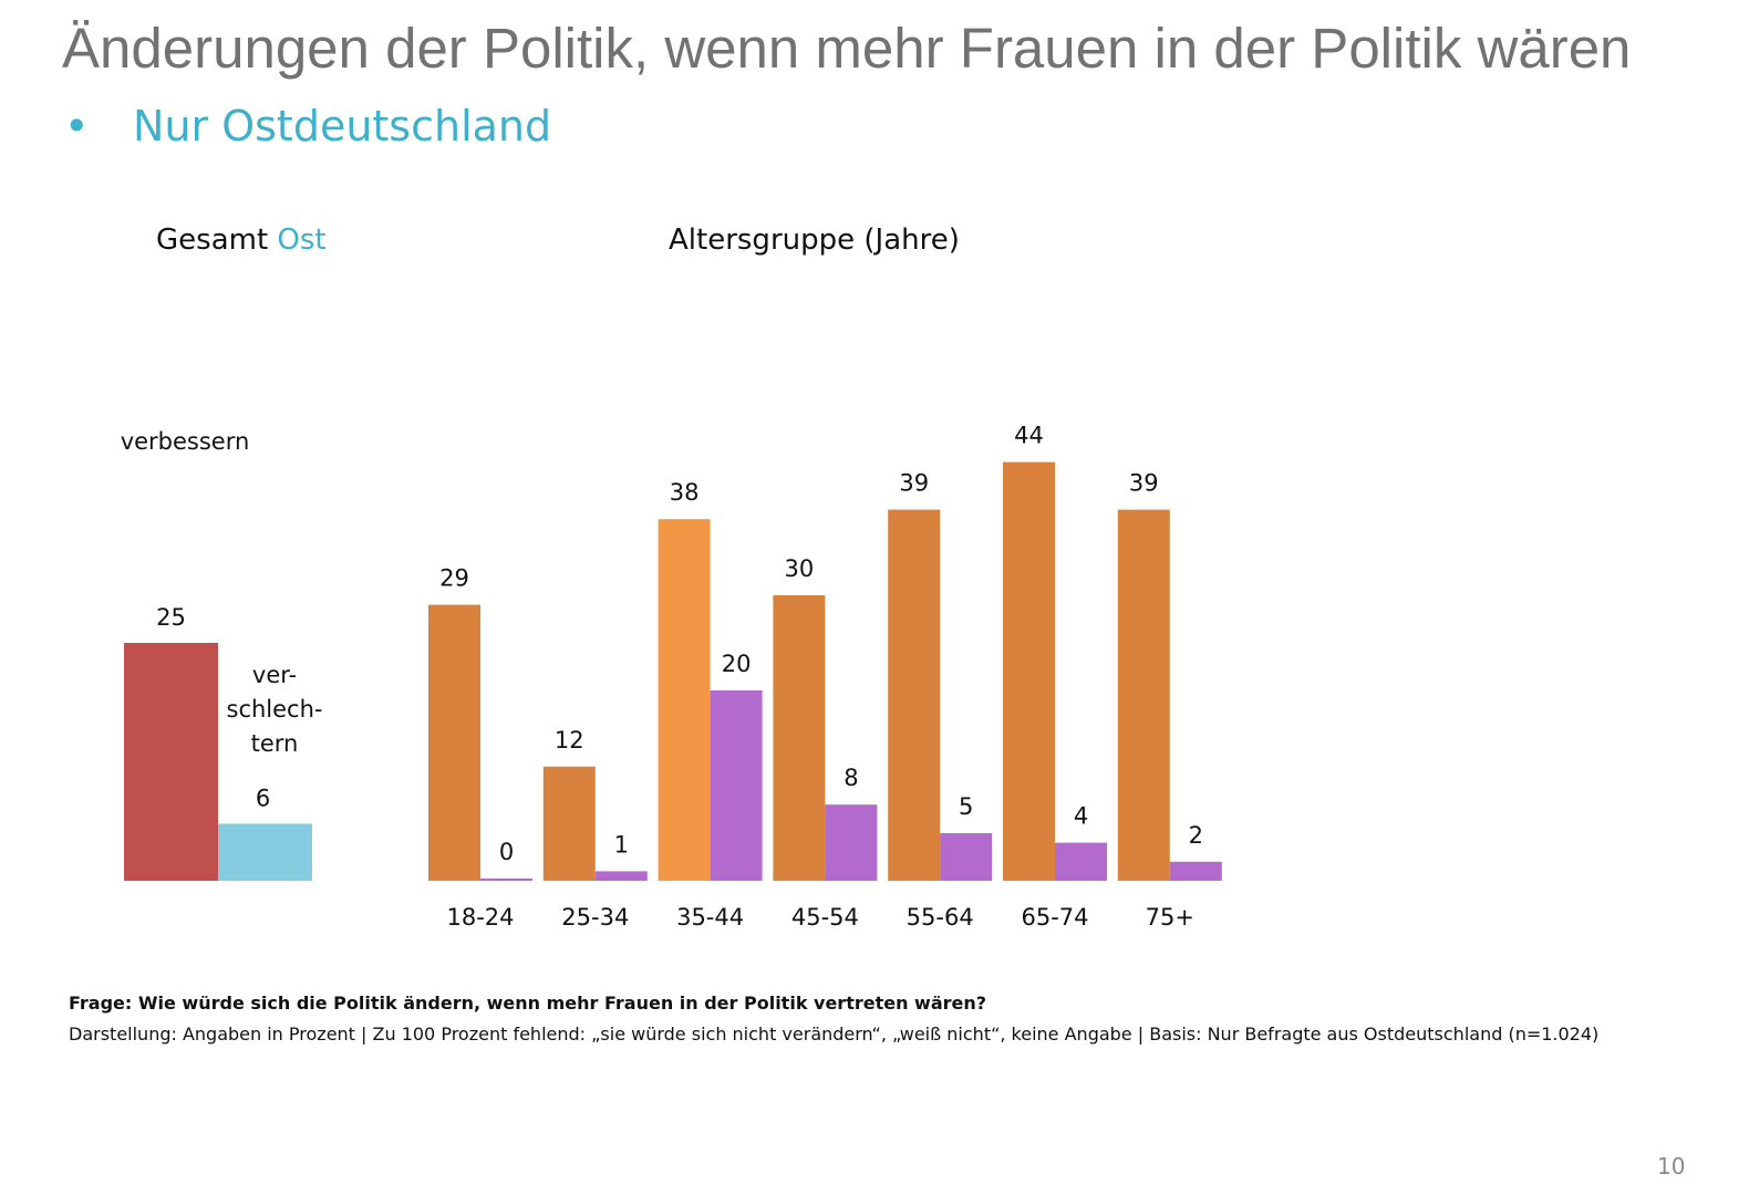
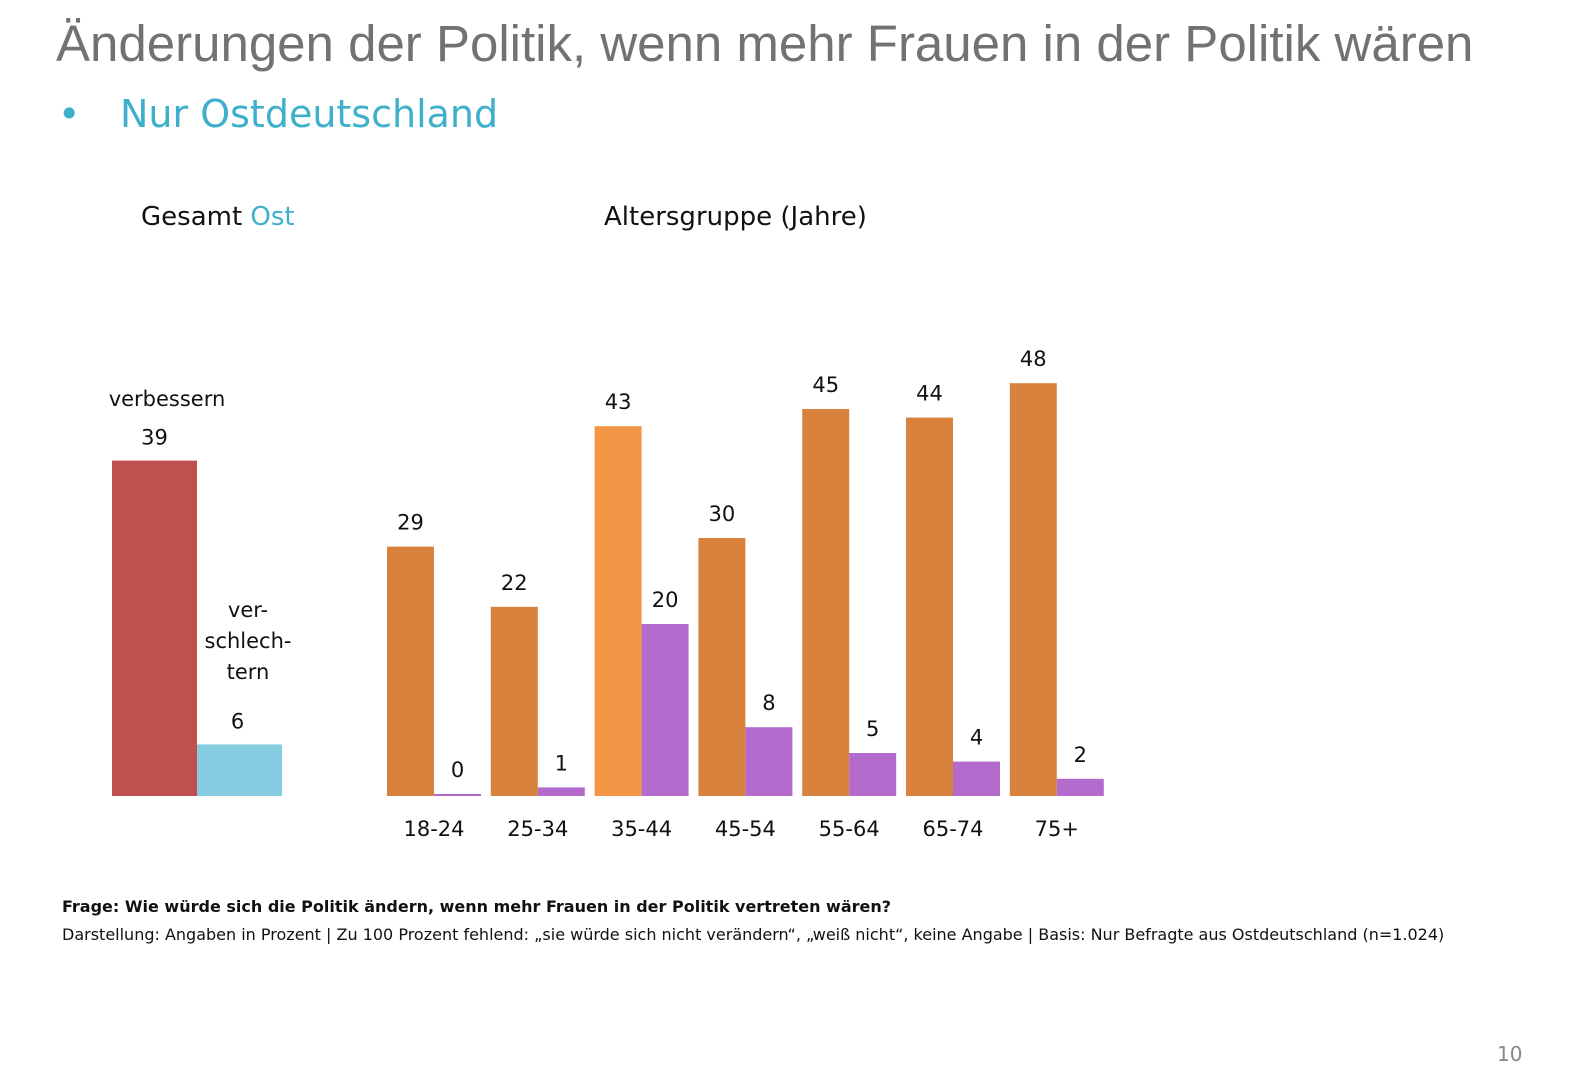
Gesamt Ost/verbessern: 25 -> 39
Altersgruppe (Jahre)/verbessern/25-34: 12 -> 22
Altersgruppe (Jahre)/verbessern/35-44: 38 -> 43
Altersgruppe (Jahre)/verbessern/55-64: 39 -> 45
Altersgruppe (Jahre)/verbessern/75+: 39 -> 48
